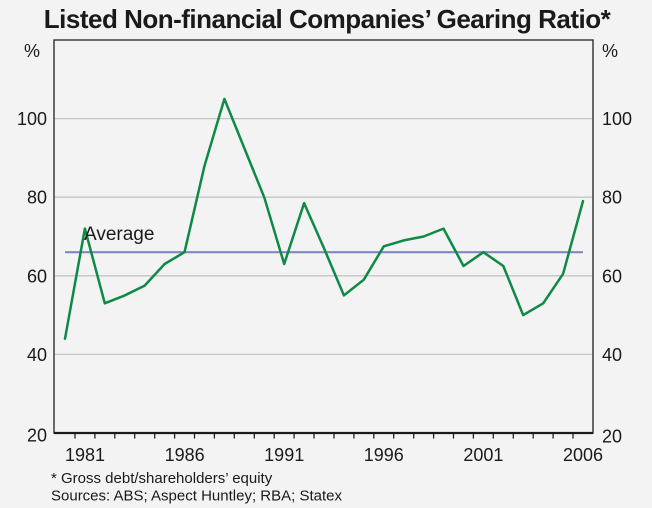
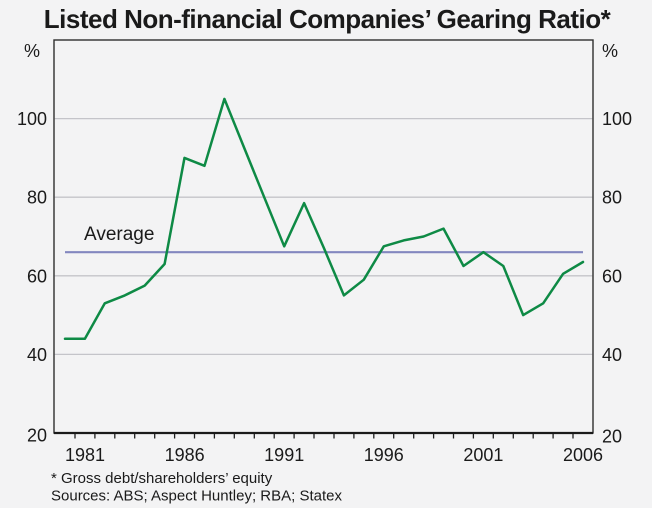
1981: 72 -> 44
1986: 66 -> 90
1991: 63 -> 68
2006: 79 -> 64
